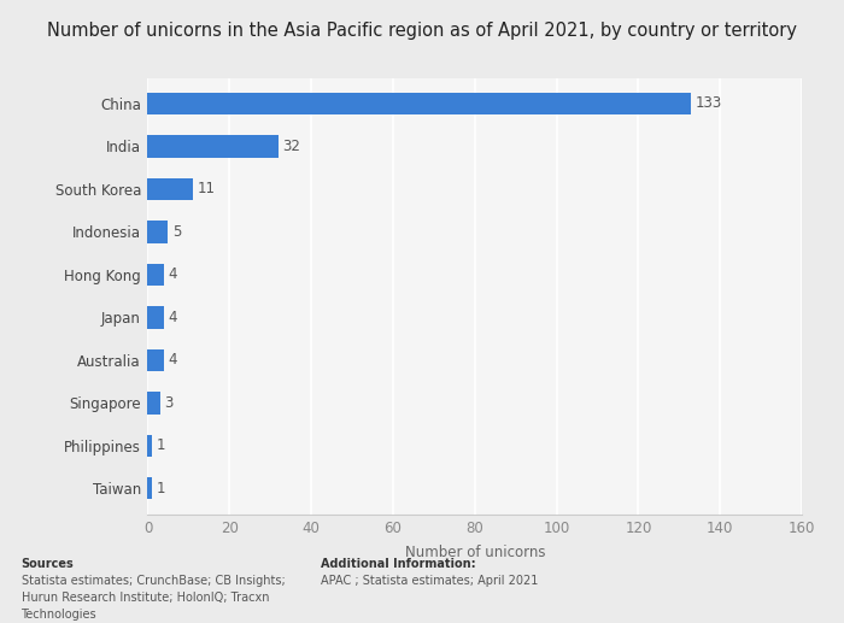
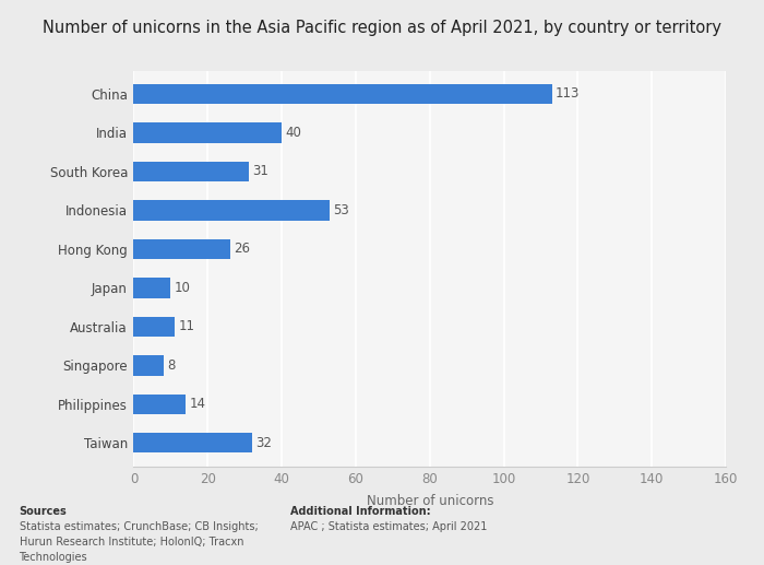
China: 133 -> 113
India: 32 -> 40
South Korea: 11 -> 31
Indonesia: 5 -> 53
Hong Kong: 4 -> 26
Japan: 4 -> 10
Australia: 4 -> 11
Singapore: 3 -> 8
Philippines: 1 -> 14
Taiwan: 1 -> 32
